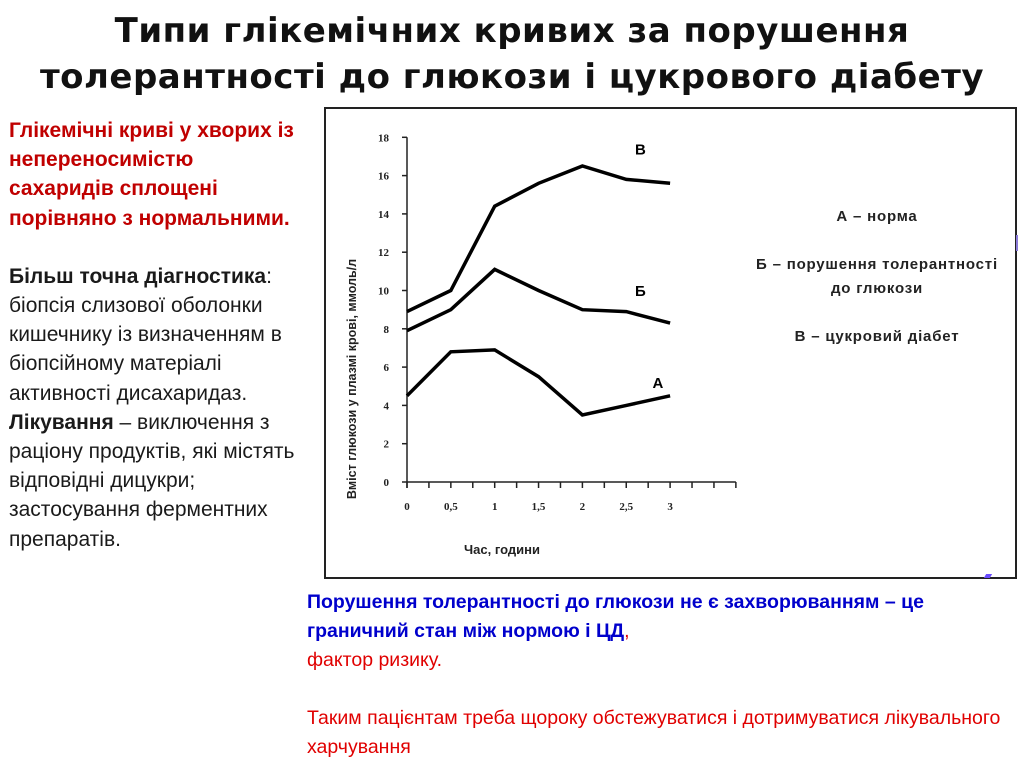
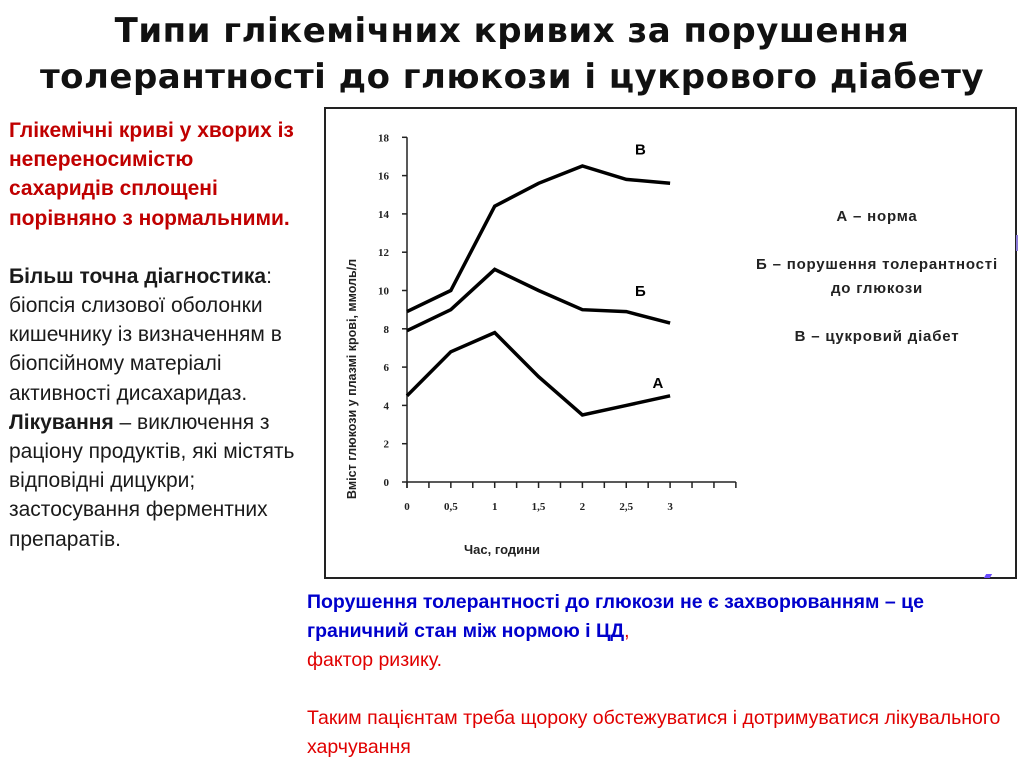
А/1: 6.9 -> 7.8
